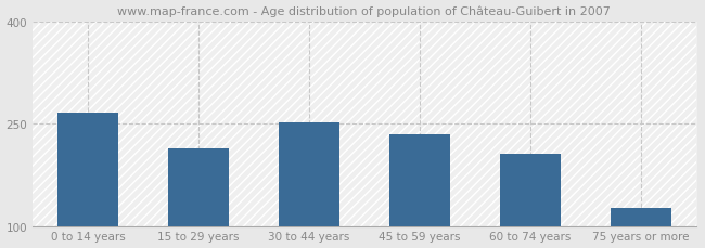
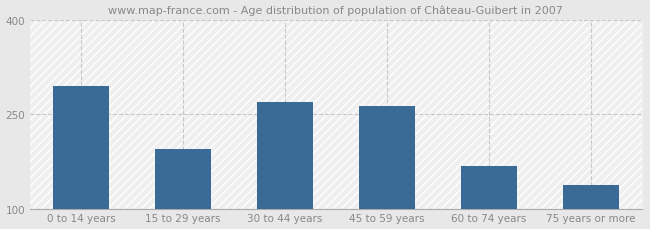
0 to 14 years: 266 -> 295
15 to 29 years: 214 -> 195
30 to 44 years: 252 -> 270
45 to 59 years: 234 -> 263
60 to 74 years: 206 -> 168
75 years or more: 126 -> 138
